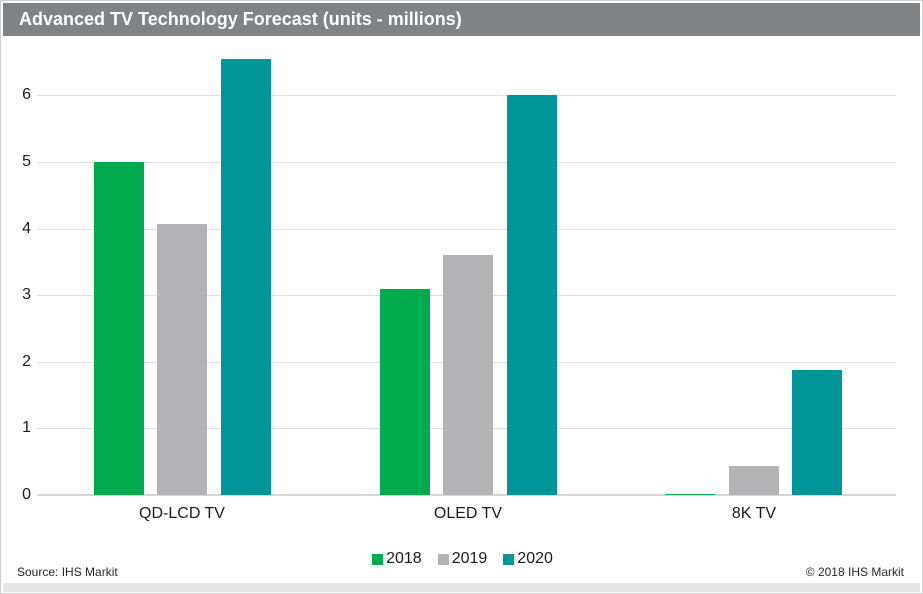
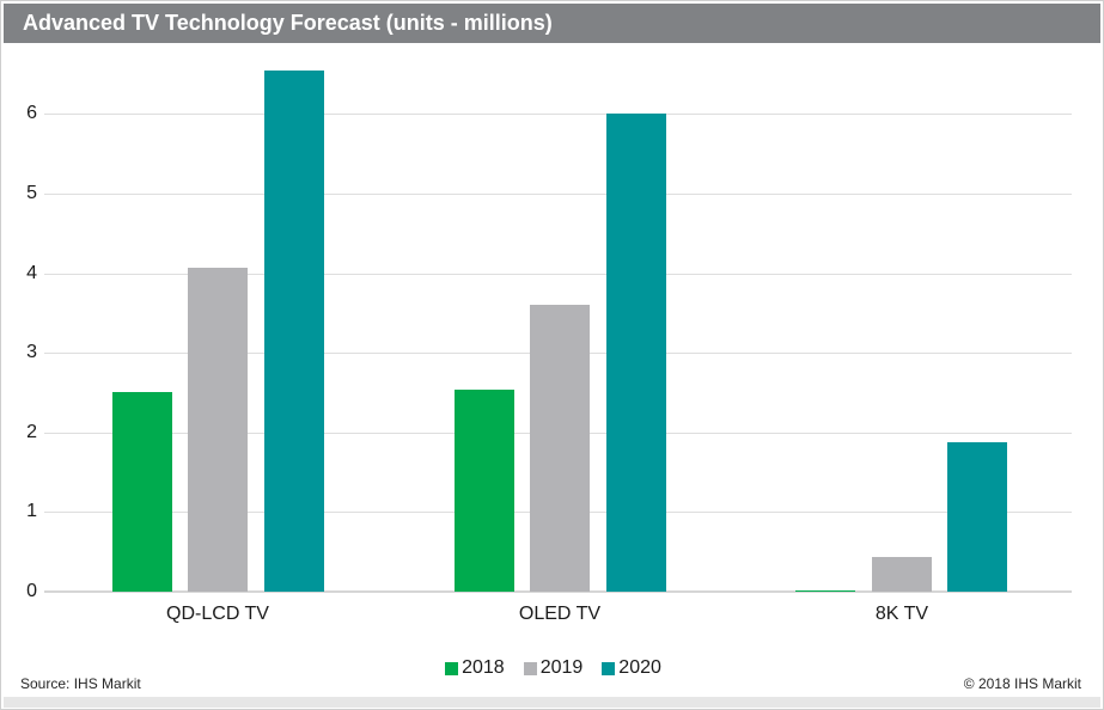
2018/QD-LCD TV: 5.0 -> 2.5
2018/OLED TV: 3.1 -> 2.5
